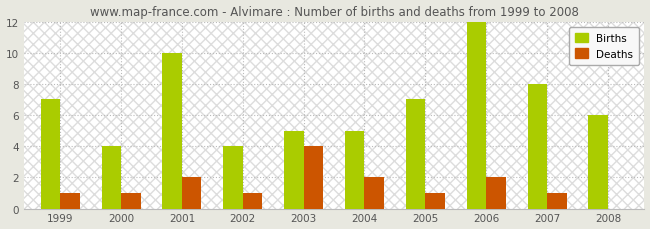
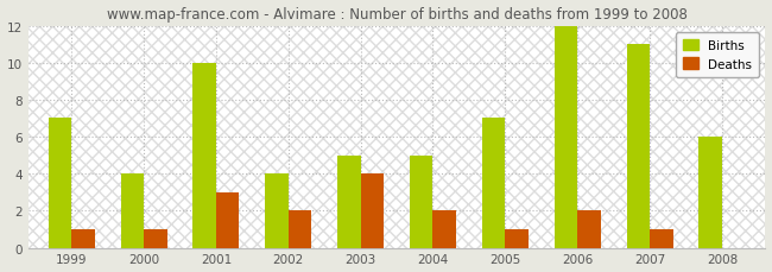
Deaths/2001: 2 -> 3
Deaths/2002: 1 -> 2
Births/2007: 8 -> 11
